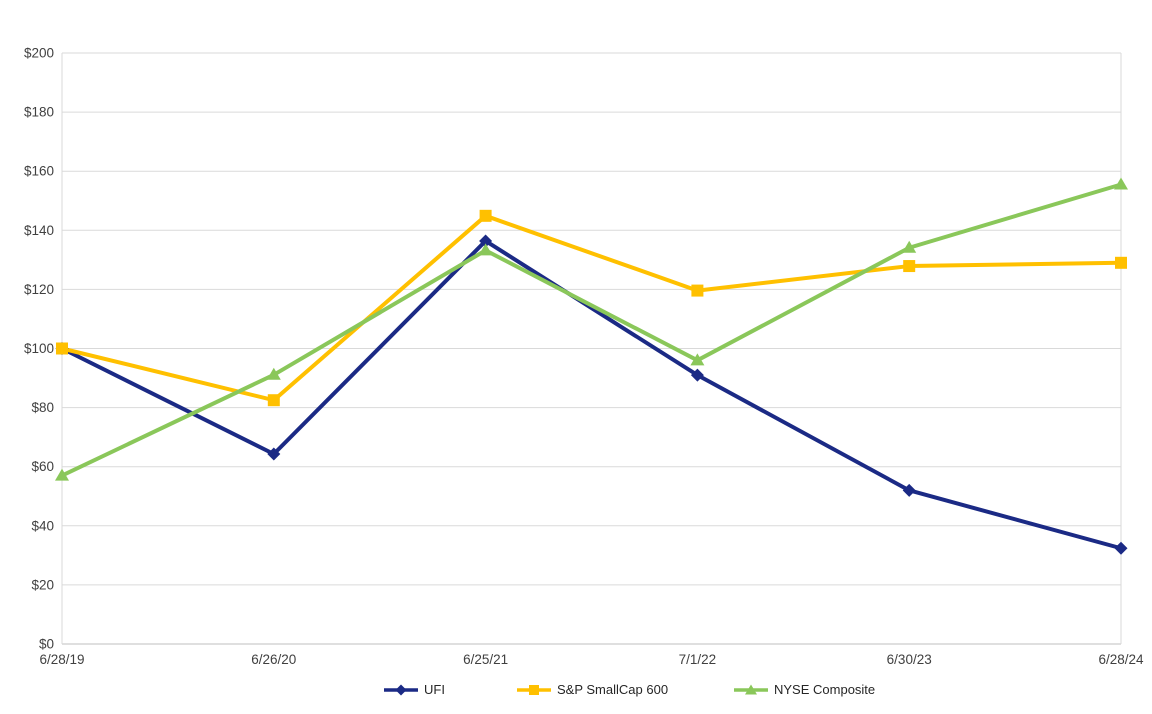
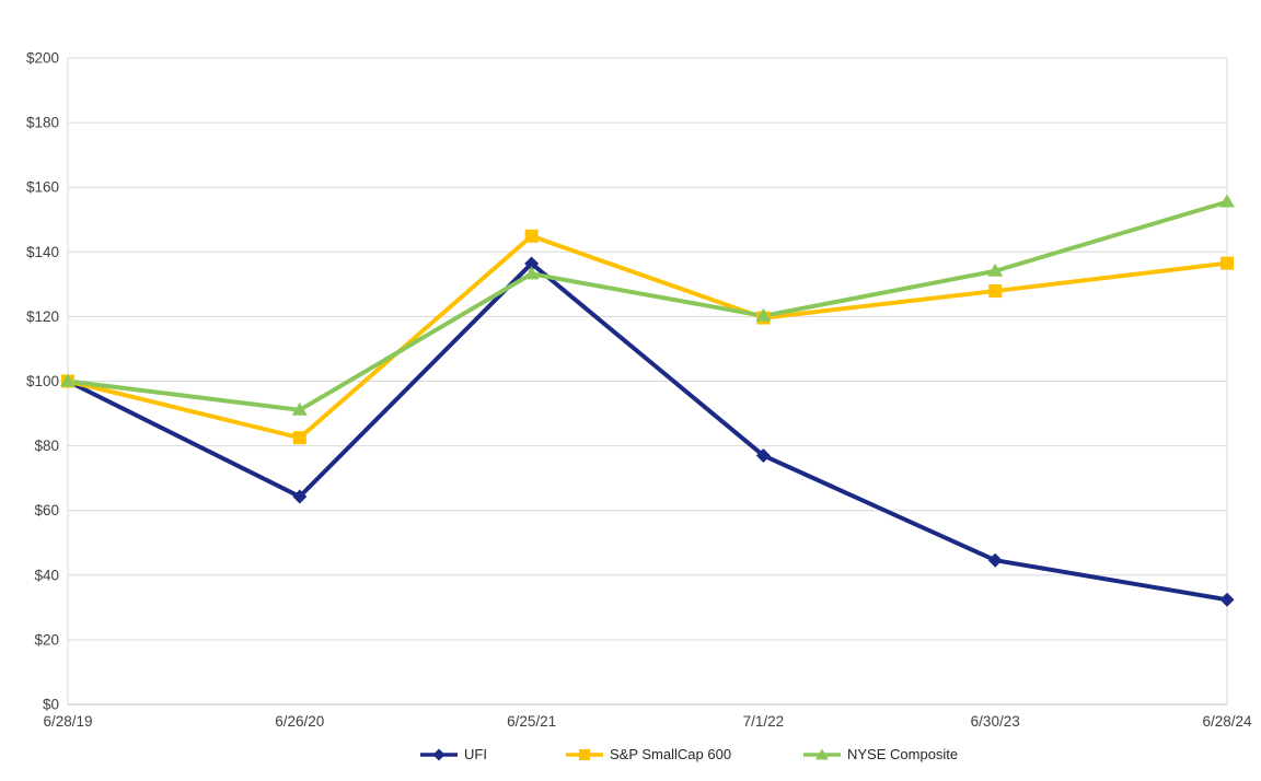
NYSE Composite/6/28/19: $57 -> $100
UFI/7/1/22: $91 -> $77
NYSE Composite/7/1/22: $96 -> $120
UFI/6/30/23: $52 -> $45
S&P SmallCap 600/6/28/24: $129 -> $136
